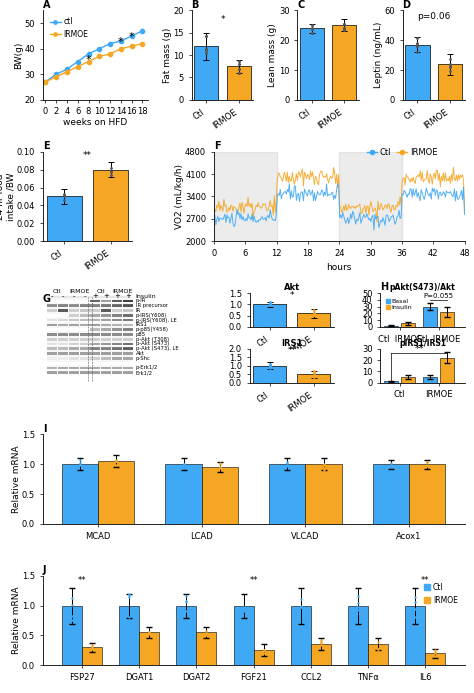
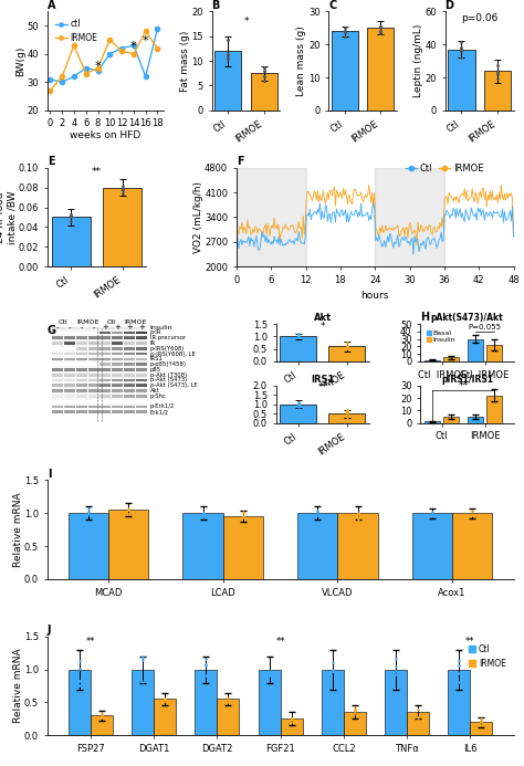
A/ctl/0: 27 -> 31
A/IRMOE/2: 29 -> 32
A/IRMOE/4: 31 -> 43
A/ctl/8: 38 -> 34
A/IRMOE/10: 37 -> 45
A/IRMOE/12: 38 -> 41
A/ctl/16: 45 -> 32
A/IRMOE/16: 41 -> 48
A/ctl/18: 47 -> 49
